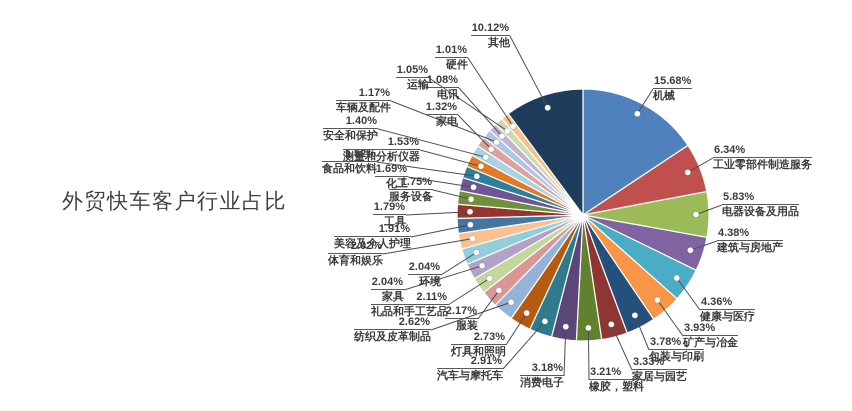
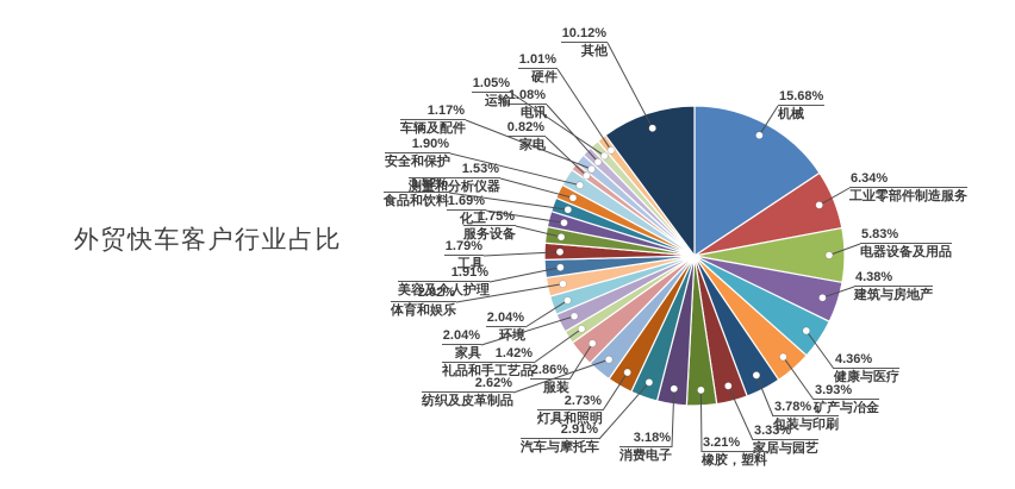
服装: 2.17% -> 2.86%
礼品和手工艺品: 2.11% -> 1.42%
安全和保护: 1.40% -> 1.90%
家电: 1.32% -> 0.82%
